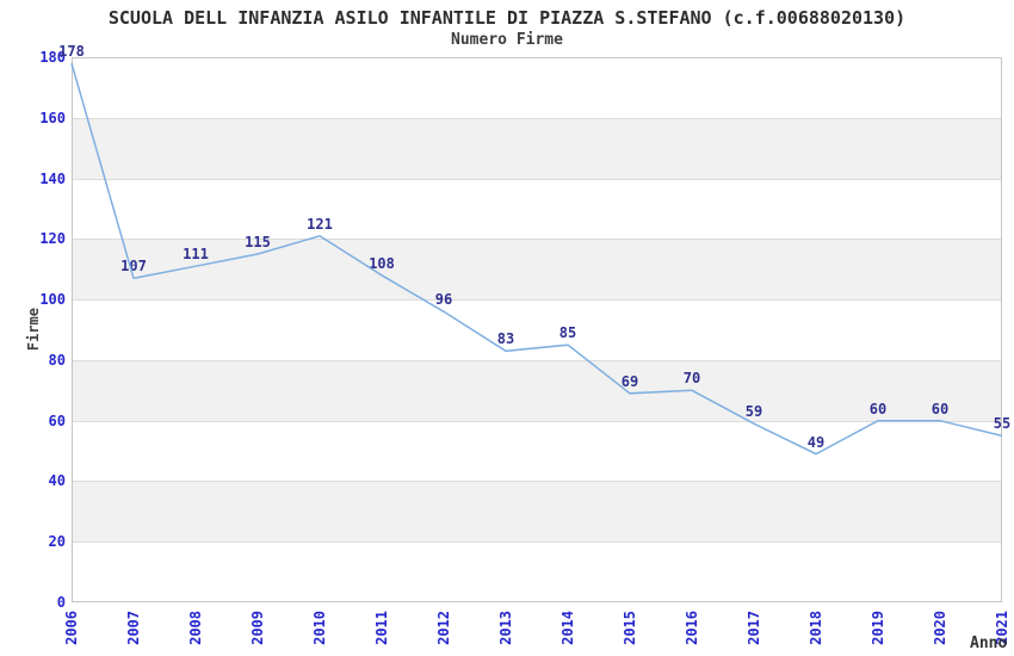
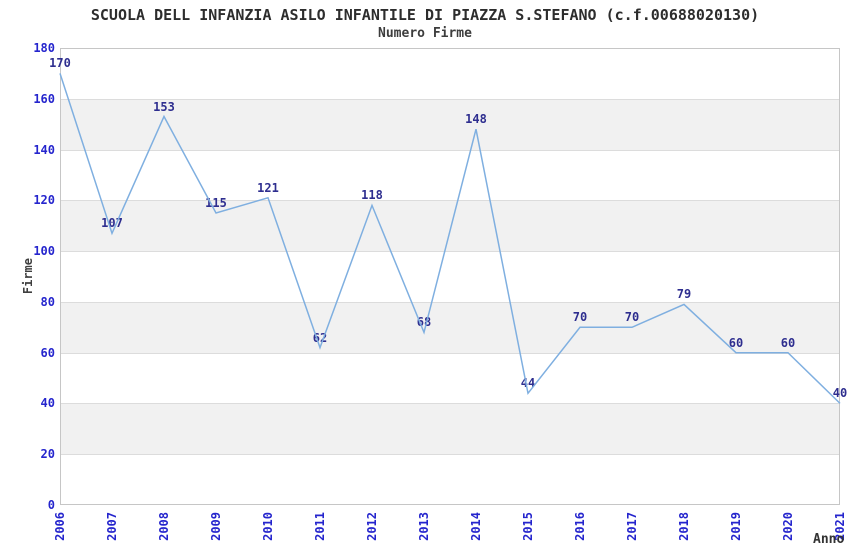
2006: 178 -> 170
2008: 111 -> 153
2011: 108 -> 62
2012: 96 -> 118
2013: 83 -> 68
2014: 85 -> 148
2015: 69 -> 44
2017: 59 -> 70
2018: 49 -> 79
2021: 55 -> 40
